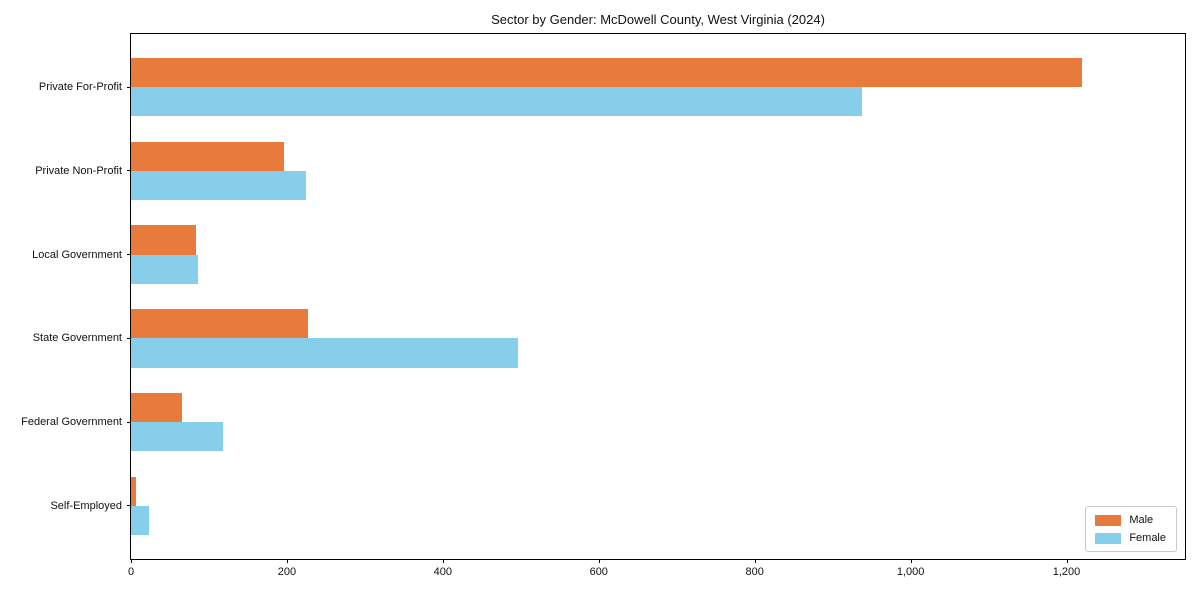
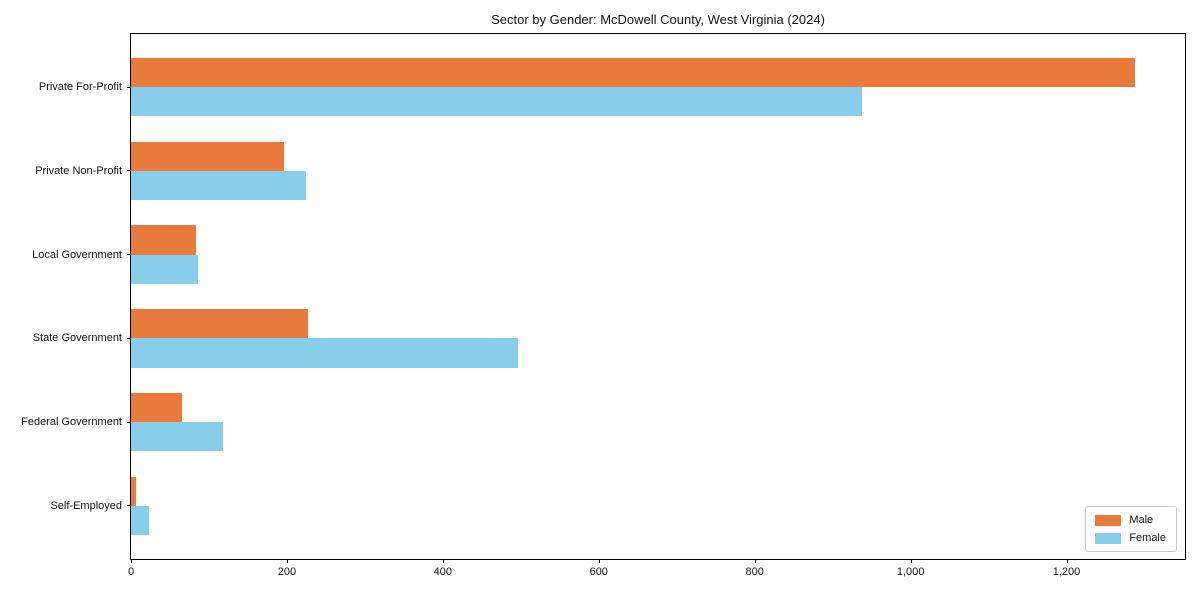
Male/Private For-Profit: 1220 -> 1290
